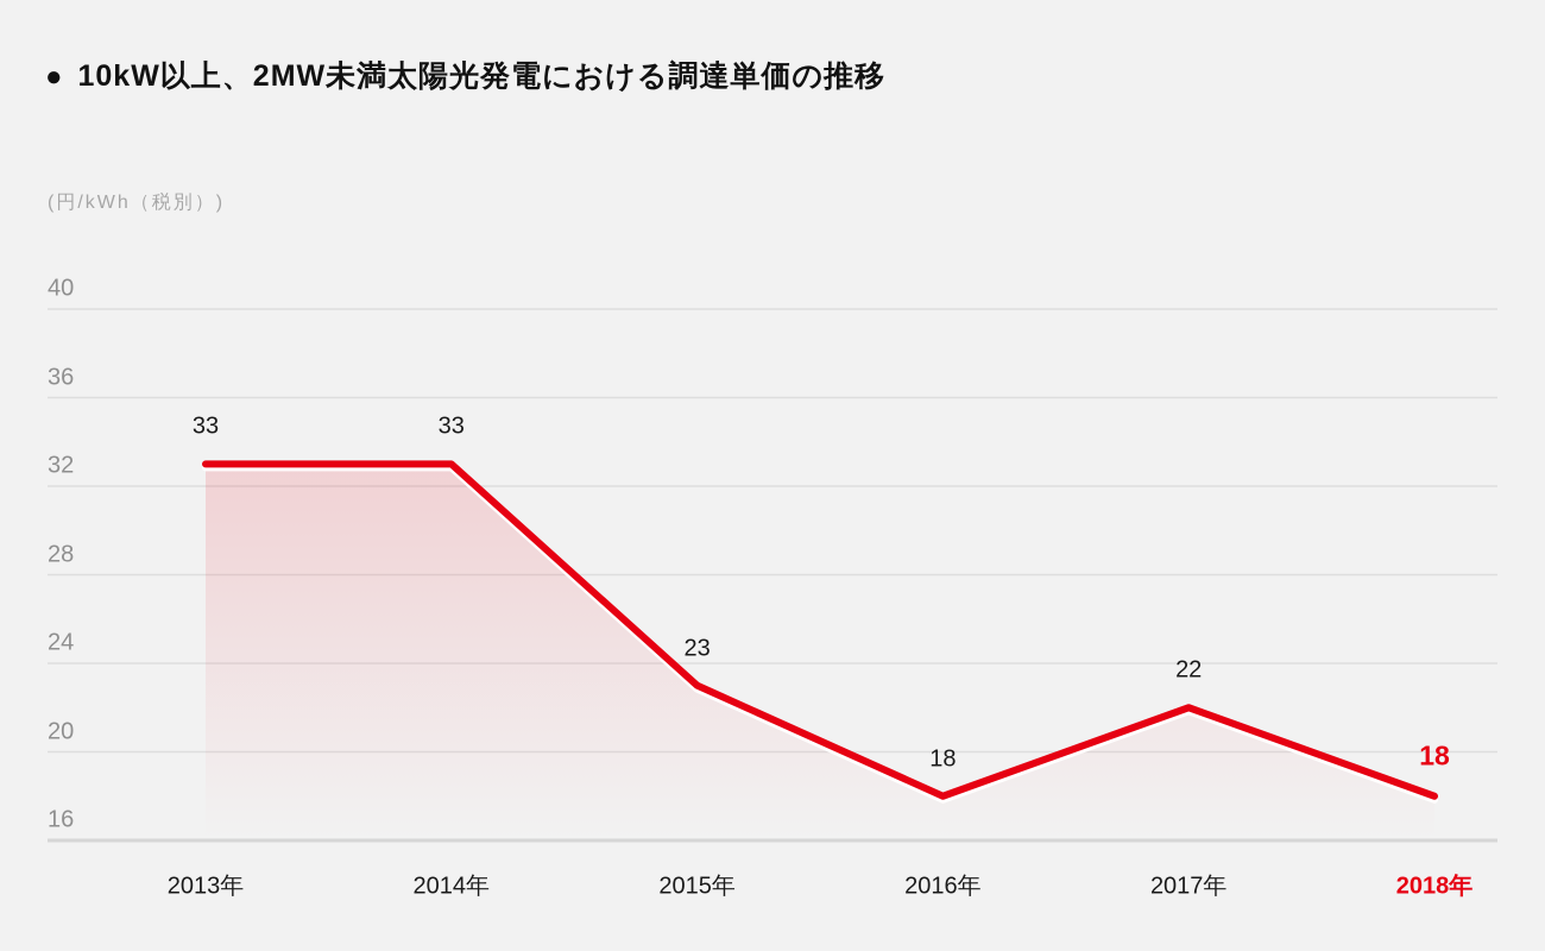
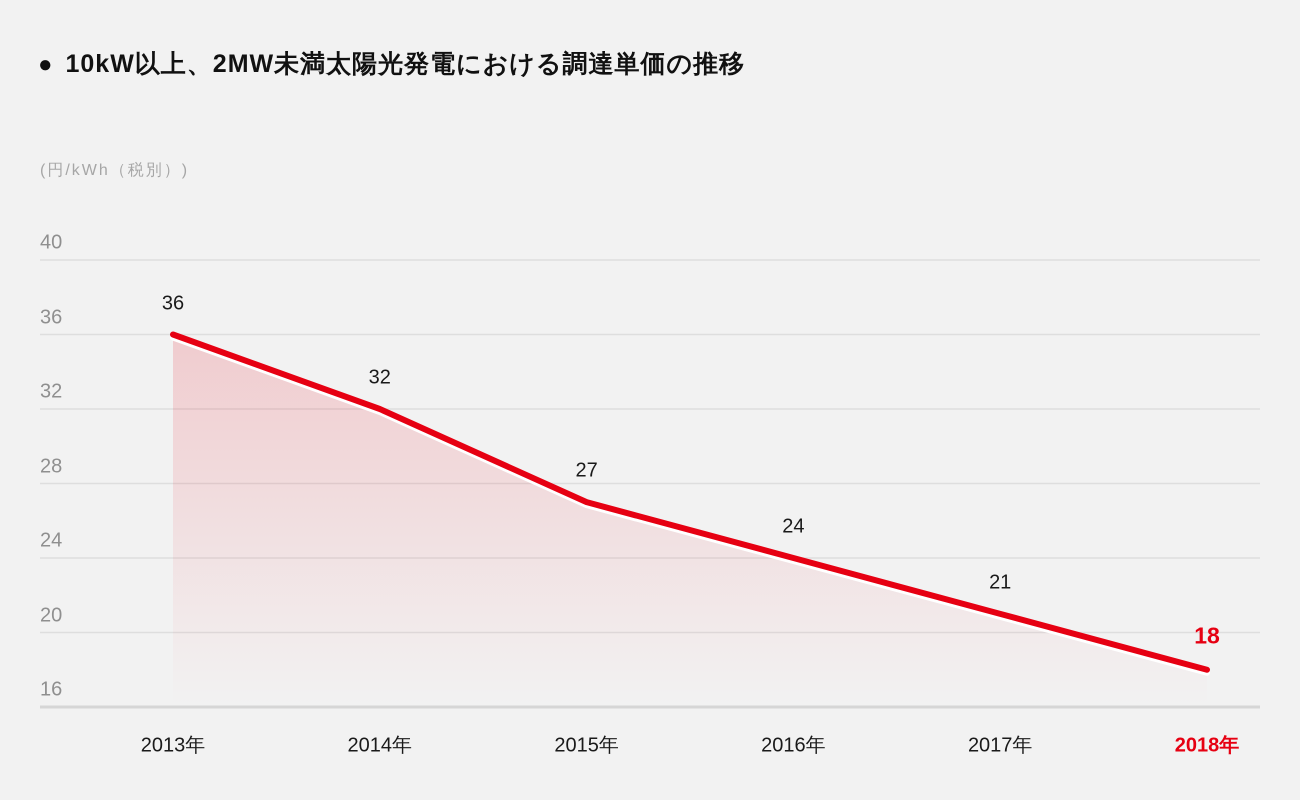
2013年: 33 -> 36
2014年: 33 -> 32
2015年: 23 -> 27
2016年: 18 -> 24
2017年: 22 -> 21
